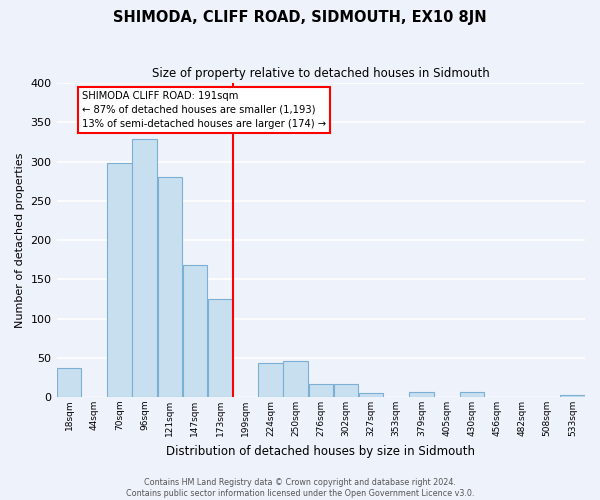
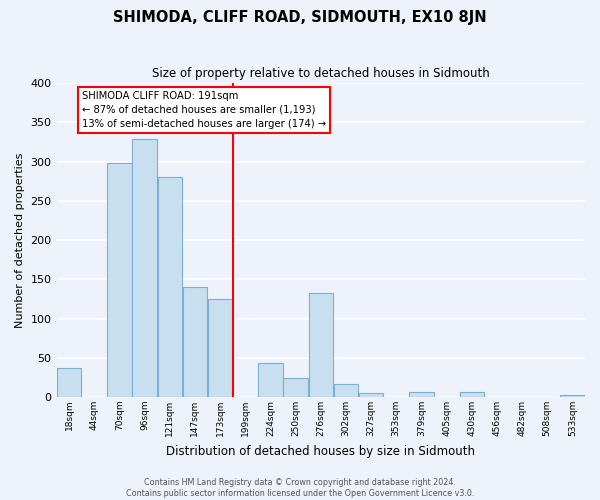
147sqm: 168 -> 140
250sqm: 46 -> 24
276sqm: 16 -> 132
